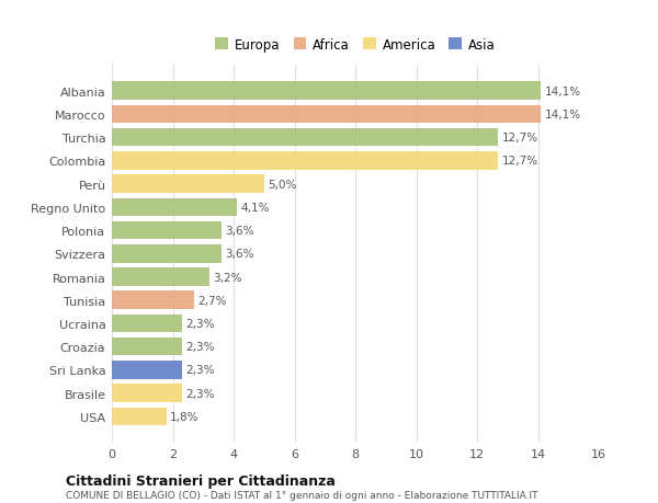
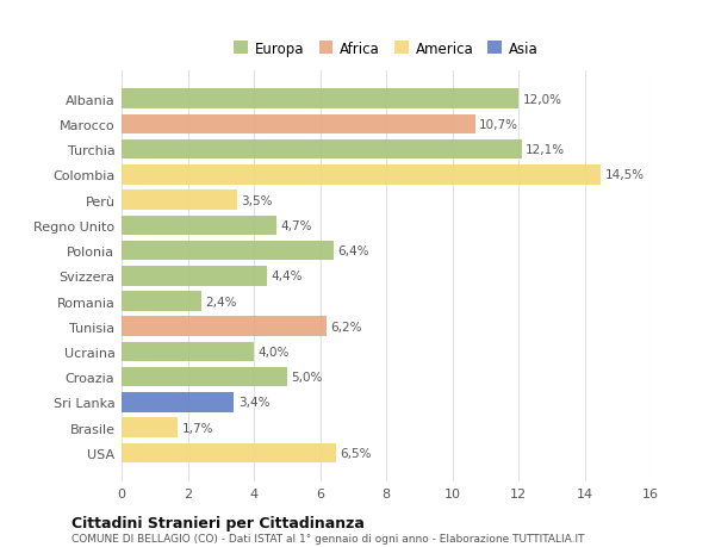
Albania: 14,1% -> 12,0%
Marocco: 14,1% -> 10,7%
Turchia: 12,7% -> 12,1%
Colombia: 12,7% -> 14,5%
Perù: 5,0% -> 3,5%
Regno Unito: 4,1% -> 4,7%
Polonia: 3,6% -> 6,4%
Svizzera: 3,6% -> 4,4%
Romania: 3,2% -> 2,4%
Tunisia: 2,7% -> 6,2%
Ucraina: 2,3% -> 4,0%
Croazia: 2,3% -> 5,0%
Sri Lanka: 2,3% -> 3,4%
Brasile: 2,3% -> 1,7%
USA: 1,8% -> 6,5%
